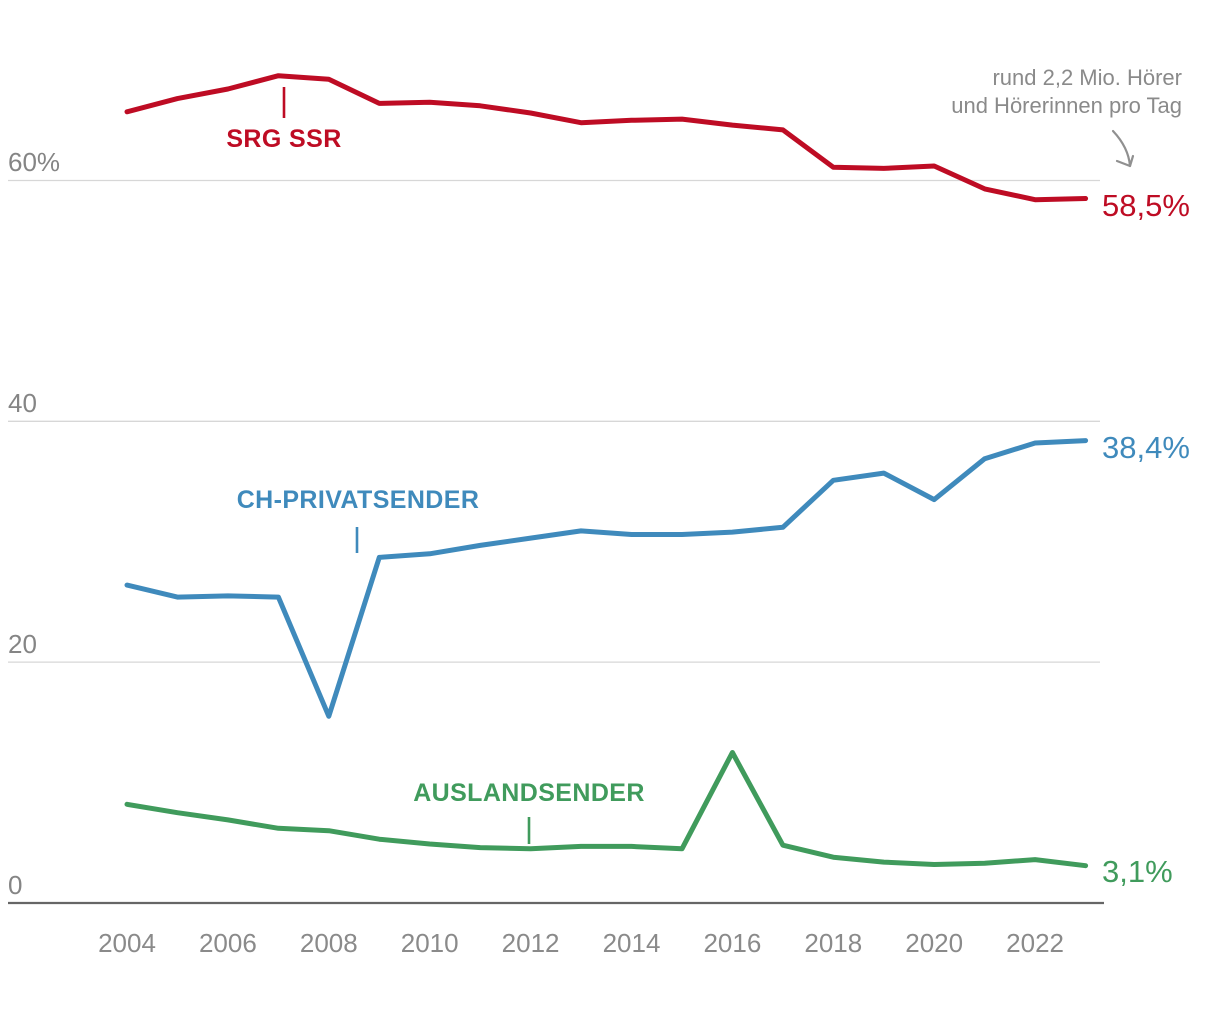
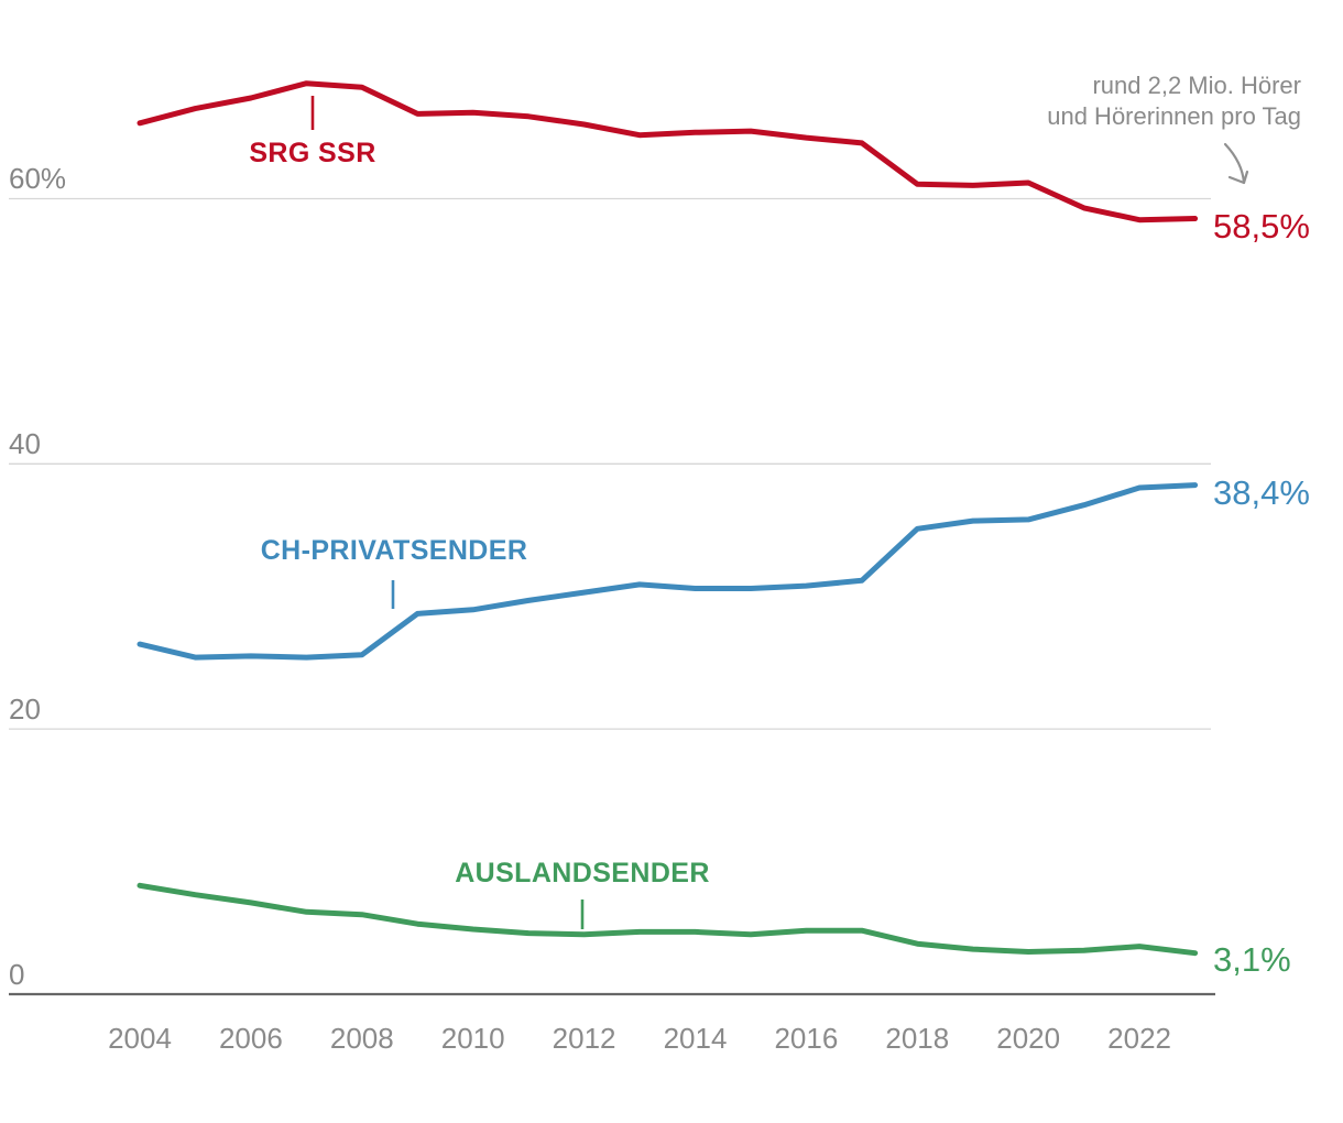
CH-PRIVATSENDER/2008: 15.5% -> 25.6%
AUSLANDSENDER/2016: 12.5% -> 4.8%
CH-PRIVATSENDER/2020: 33.5% -> 35.8%
